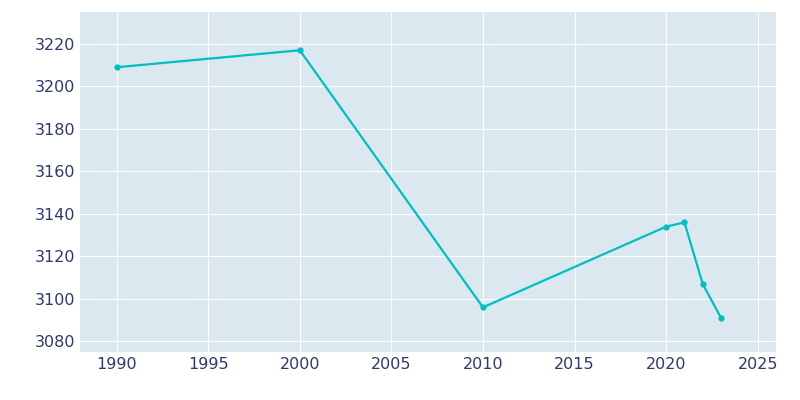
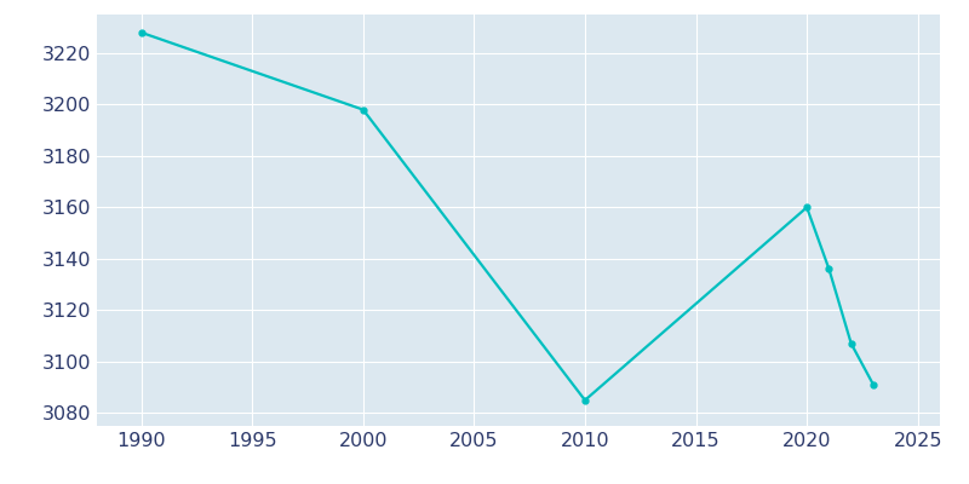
1990: 3209 -> 3228
2000: 3217 -> 3198
2010: 3096 -> 3085
2020: 3134 -> 3160
